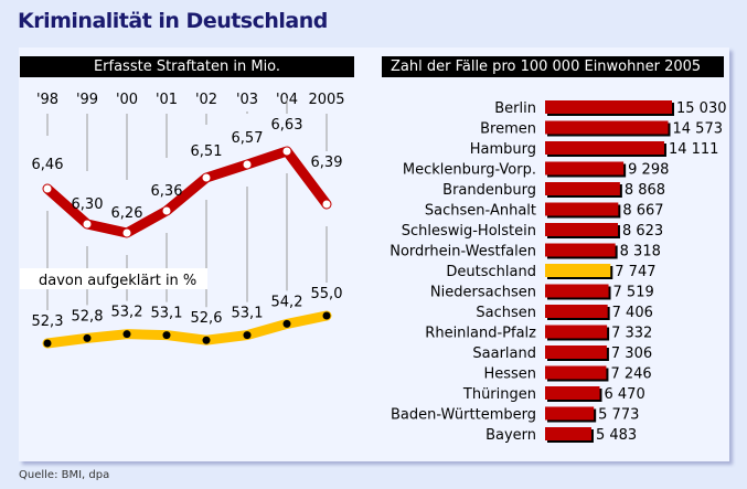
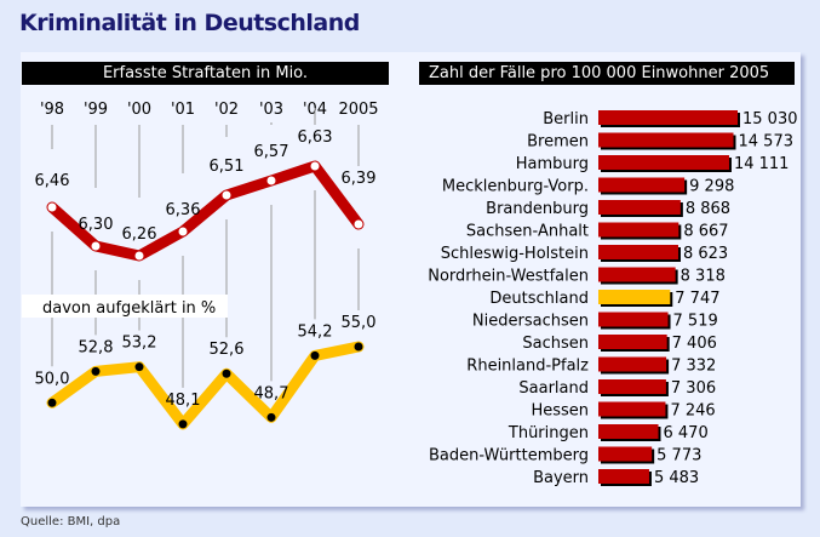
Erfasste Straftaten in Mio./davon aufgeklärt in %/'98: 52,3 -> 50,0
Erfasste Straftaten in Mio./davon aufgeklärt in %/'01: 53,1 -> 48,1
Erfasste Straftaten in Mio./davon aufgeklärt in %/'03: 53,1 -> 48,7
